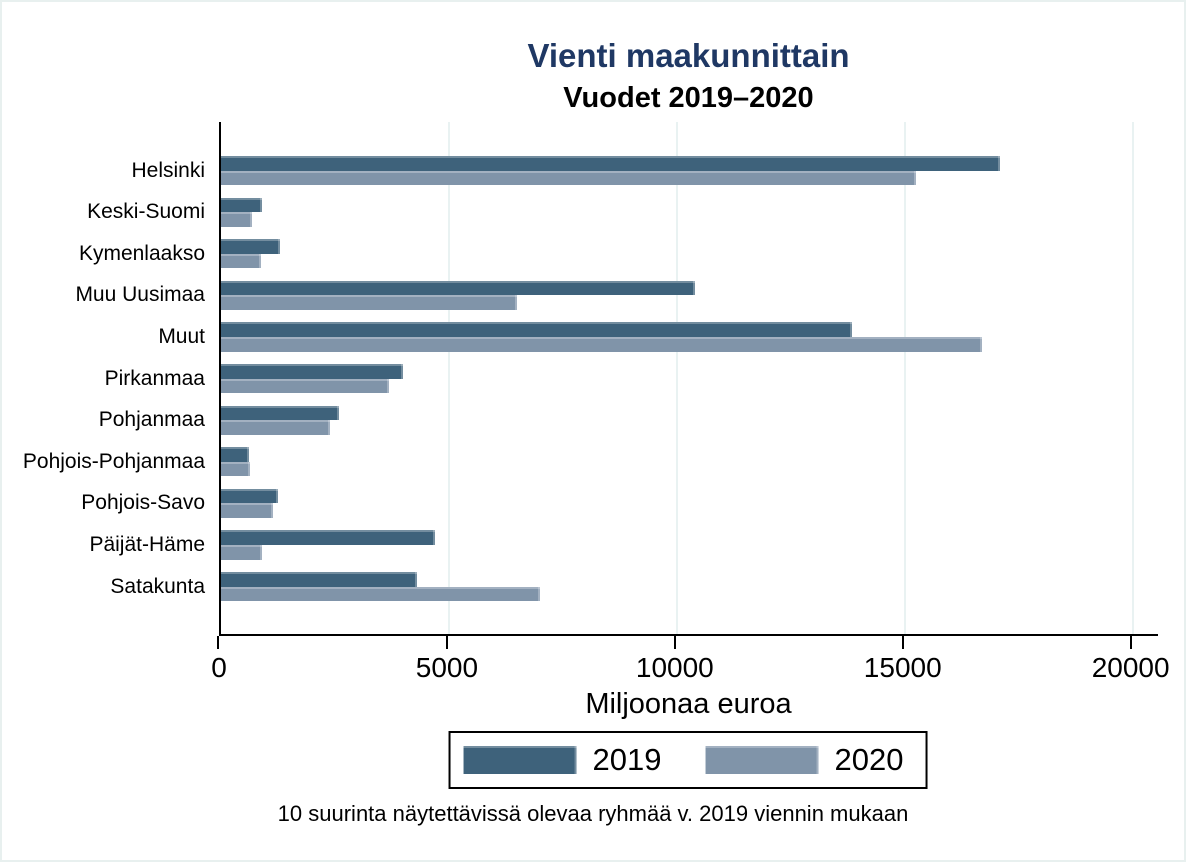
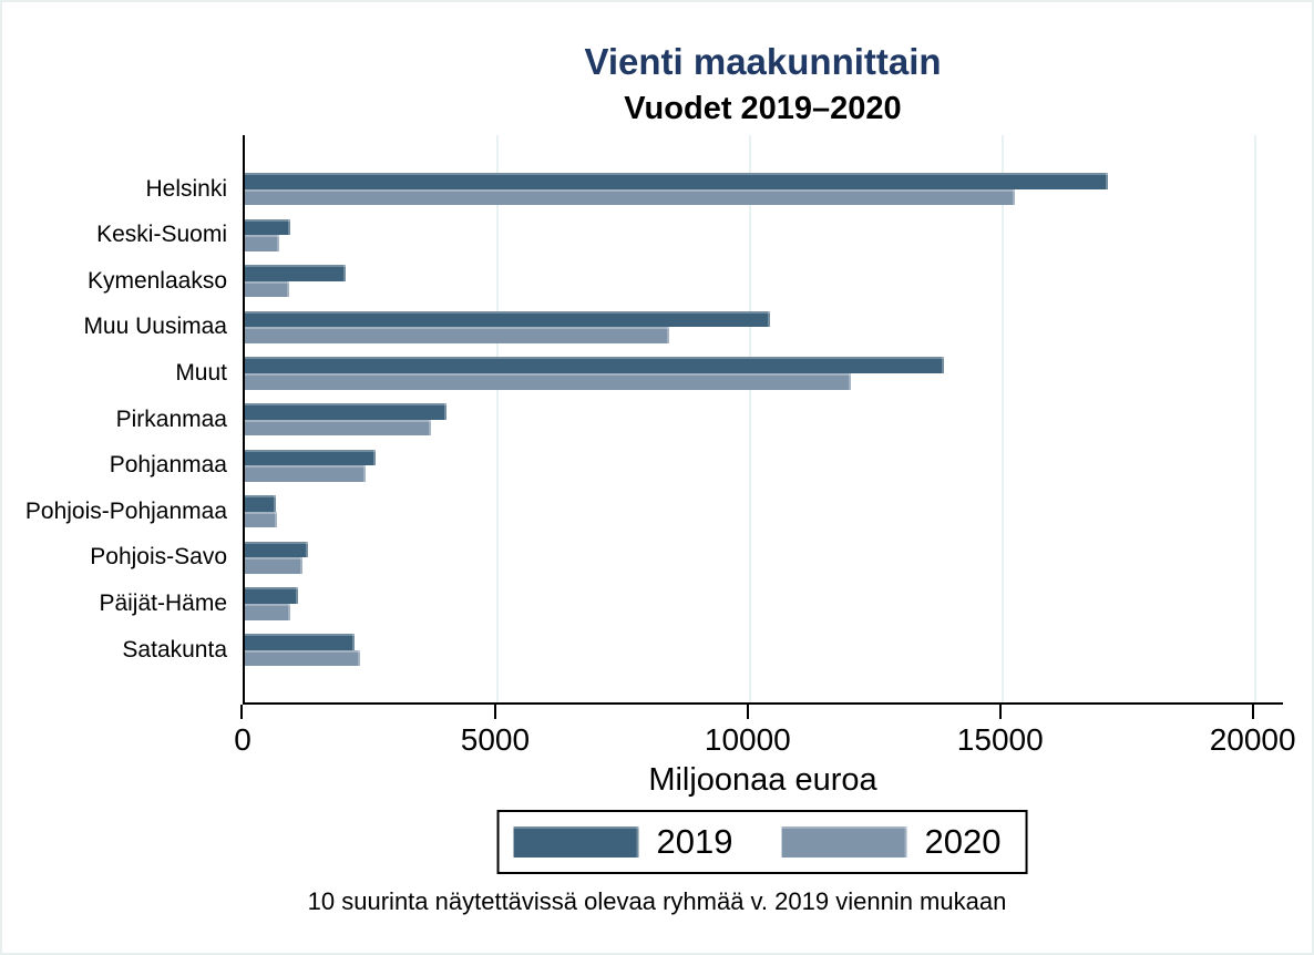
2019/Kymenlaakso: 1300 -> 2000
2020/Muu Uusimaa: 6500 -> 8400
2020/Muut: 16700 -> 12000
2019/Päijät-Häme: 4700 -> 1100
2019/Satakunta: 4300 -> 2200
2020/Satakunta: 7000 -> 2300
